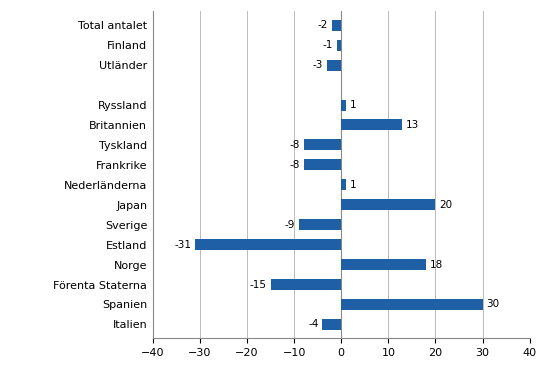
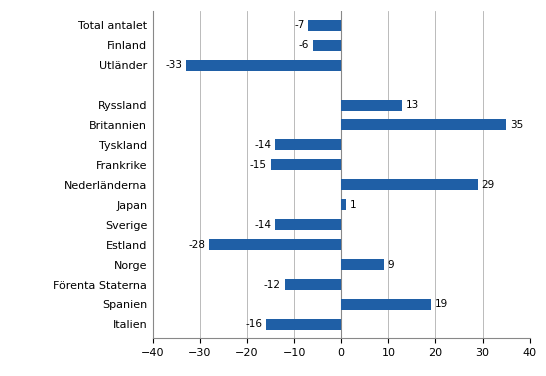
Total antalet: -2 -> -7
Finland: -1 -> -6
Utländer: -3 -> -33
Ryssland: 1 -> 13
Britannien: 13 -> 35
Tyskland: -8 -> -14
Frankrike: -8 -> -15
Nederländerna: 1 -> 29
Japan: 20 -> 1
Sverige: -9 -> -14
Estland: -31 -> -28
Norge: 18 -> 9
Förenta Staterna: -15 -> -12
Spanien: 30 -> 19
Italien: -4 -> -16
